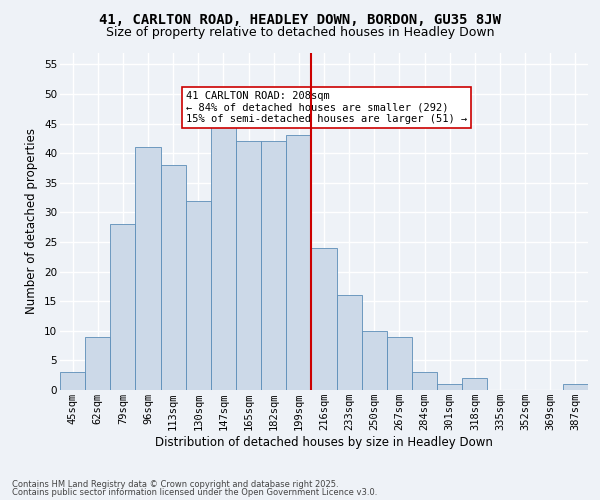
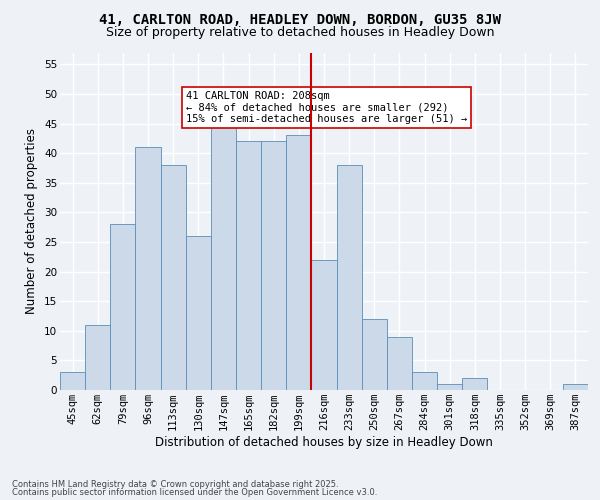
62sqm: 9 -> 11
130sqm: 32 -> 26
216sqm: 24 -> 22
233sqm: 16 -> 38
250sqm: 10 -> 12
